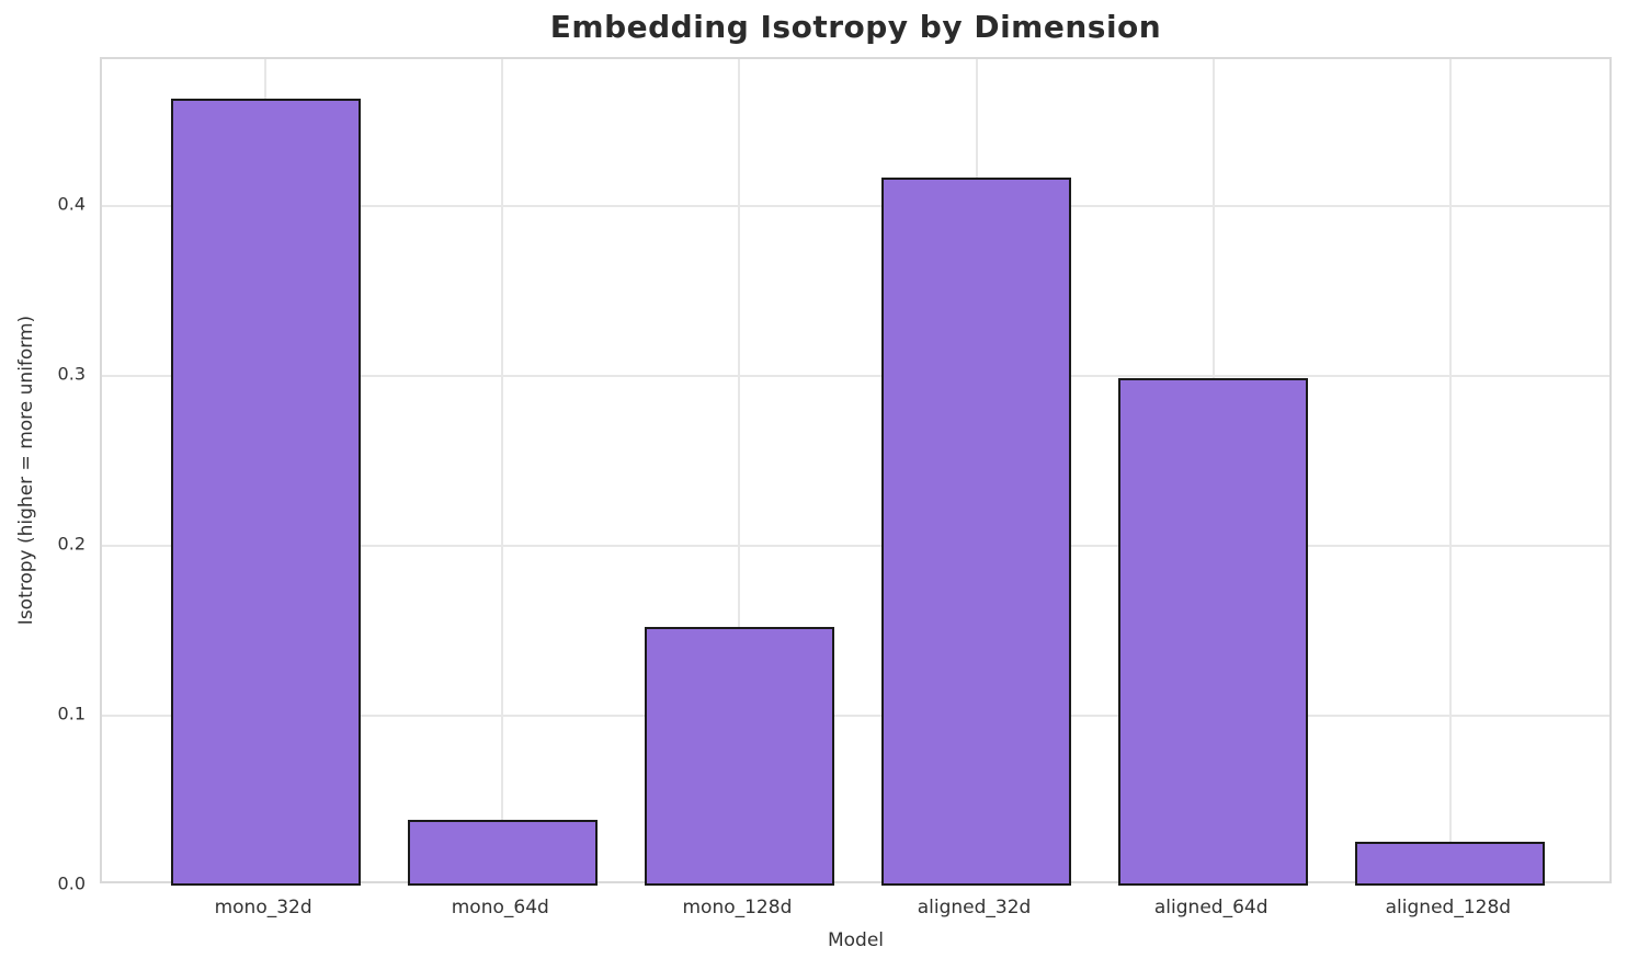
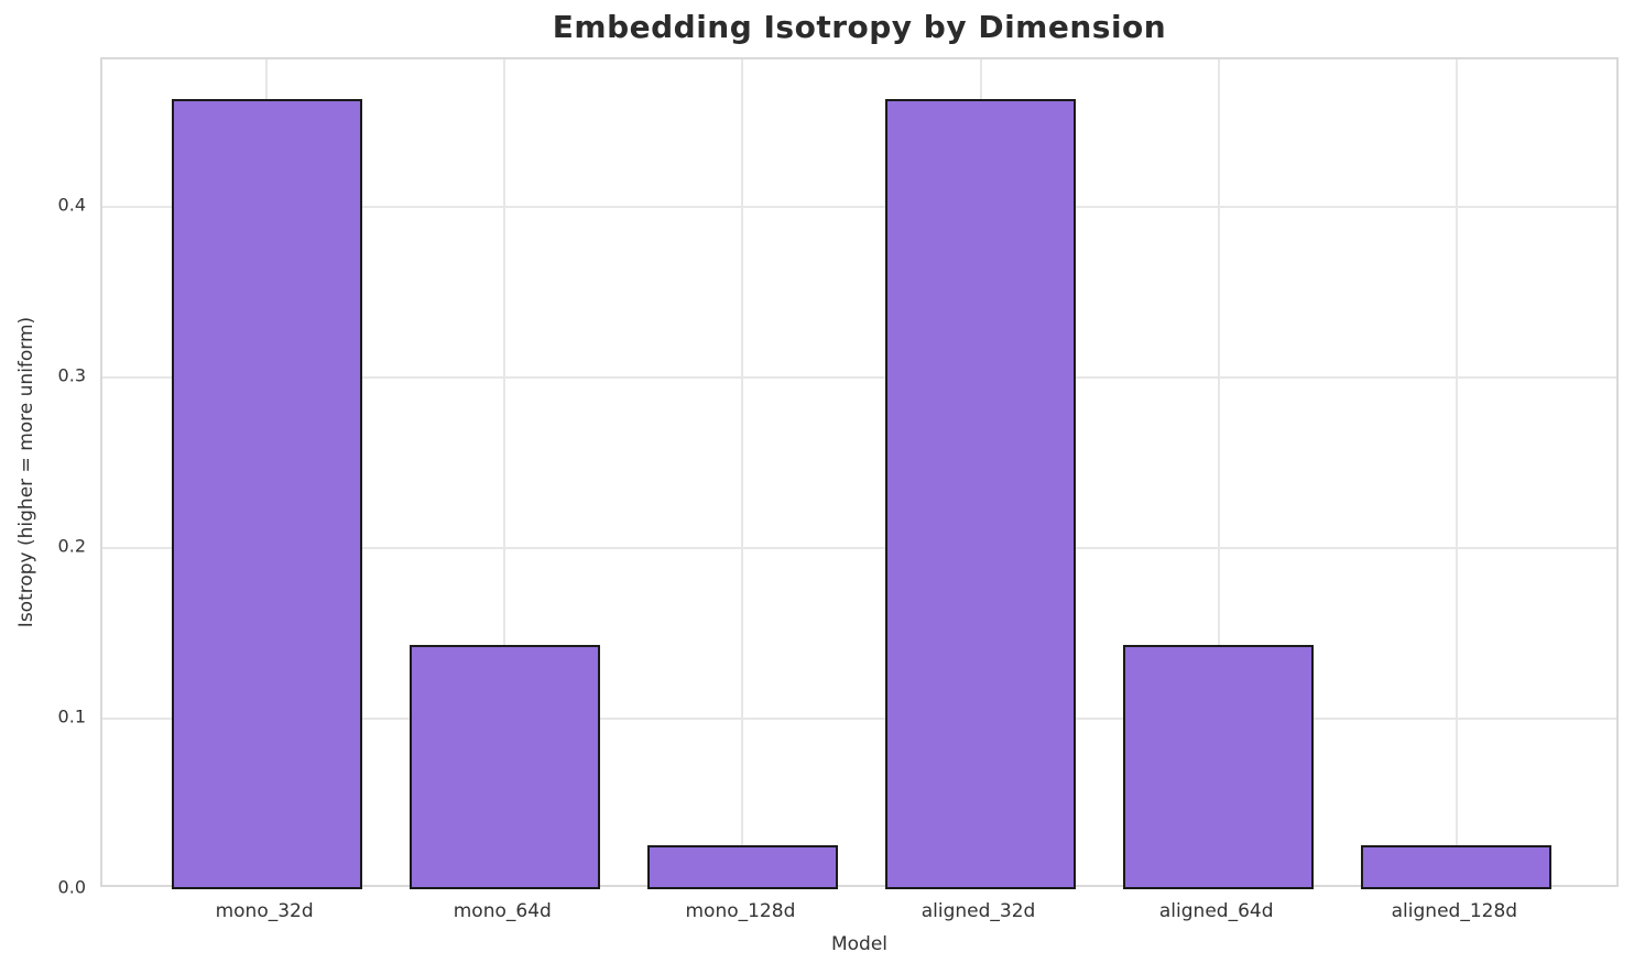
mono_64d: 0.039 -> 0.143
mono_128d: 0.152 -> 0.026
aligned_32d: 0.417 -> 0.463
aligned_64d: 0.299 -> 0.143
